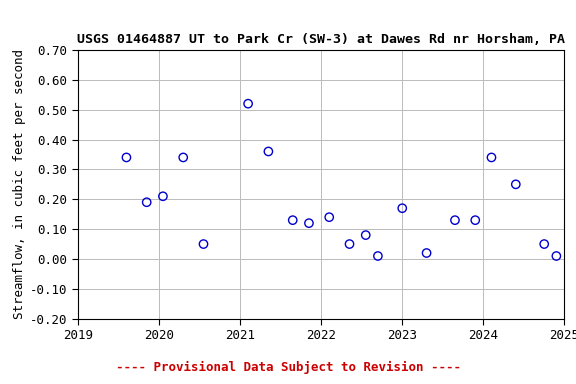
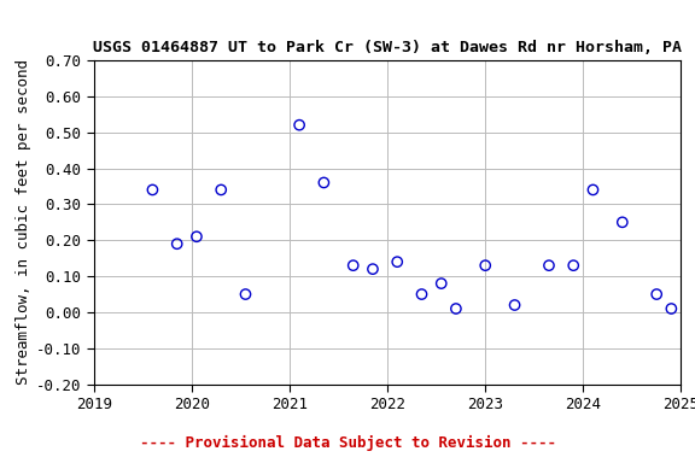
2023: 0.17 -> 0.13
